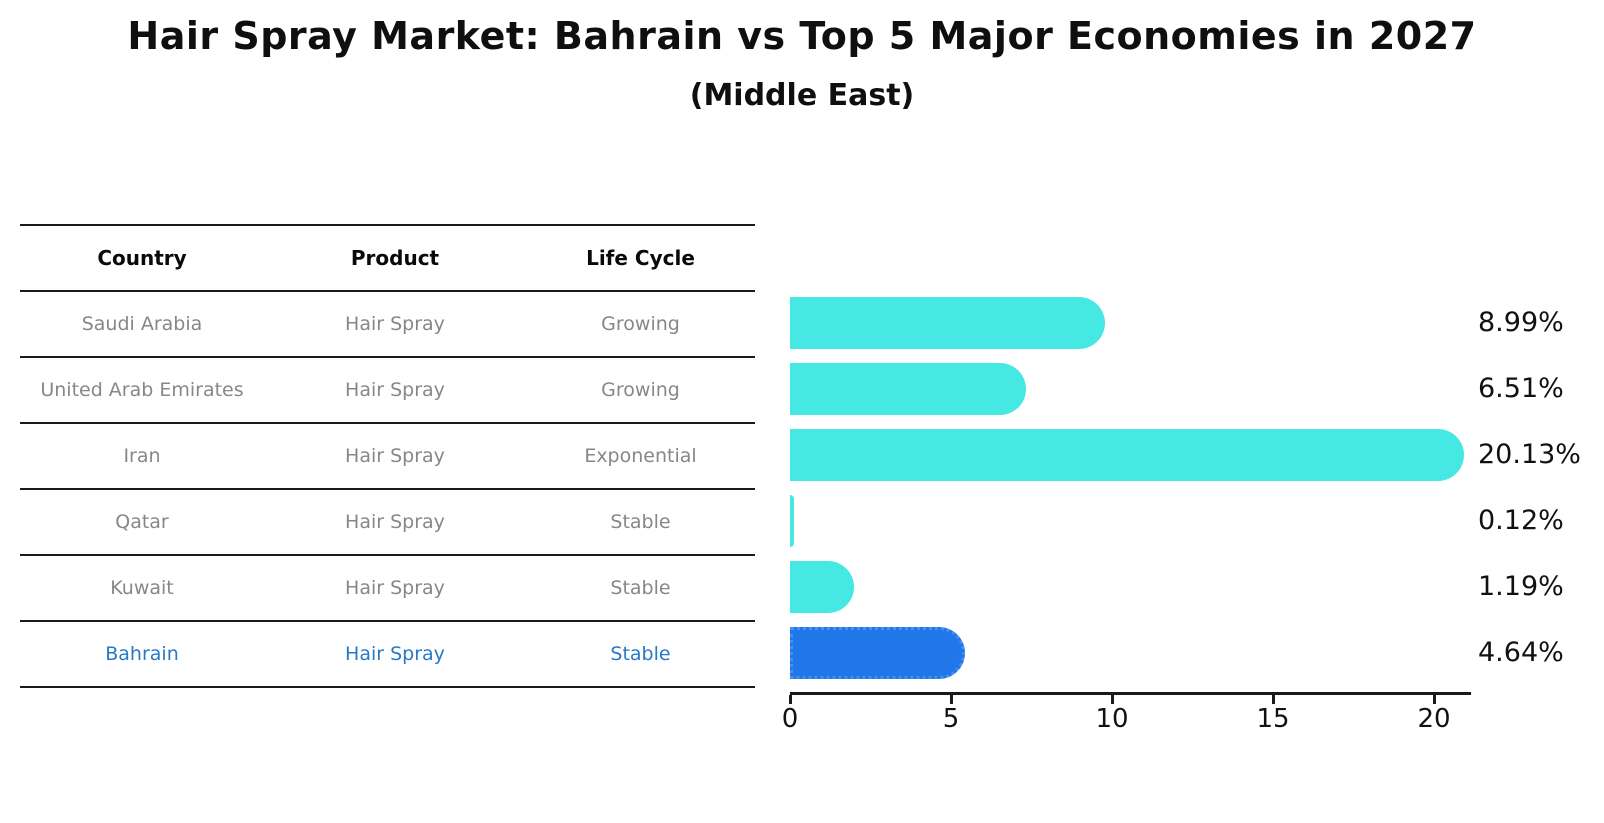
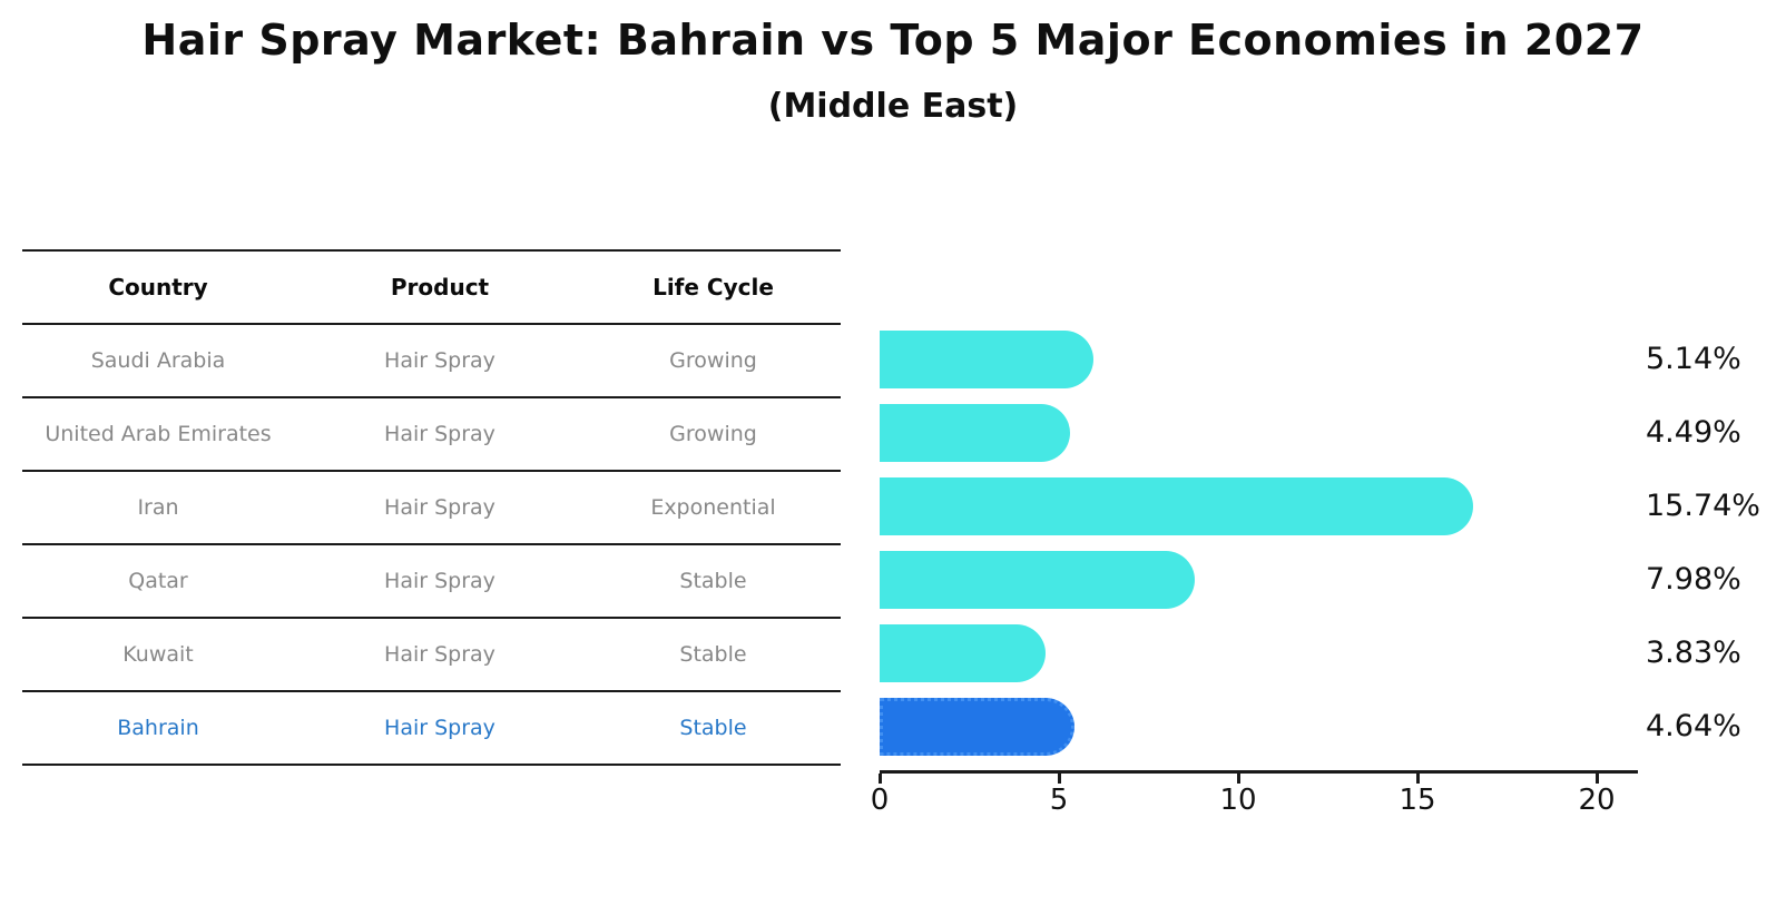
Saudi Arabia: 8.99% -> 5.14%
United Arab Emirates: 6.51% -> 4.49%
Iran: 20.13% -> 15.74%
Qatar: 0.12% -> 7.98%
Kuwait: 1.19% -> 3.83%
